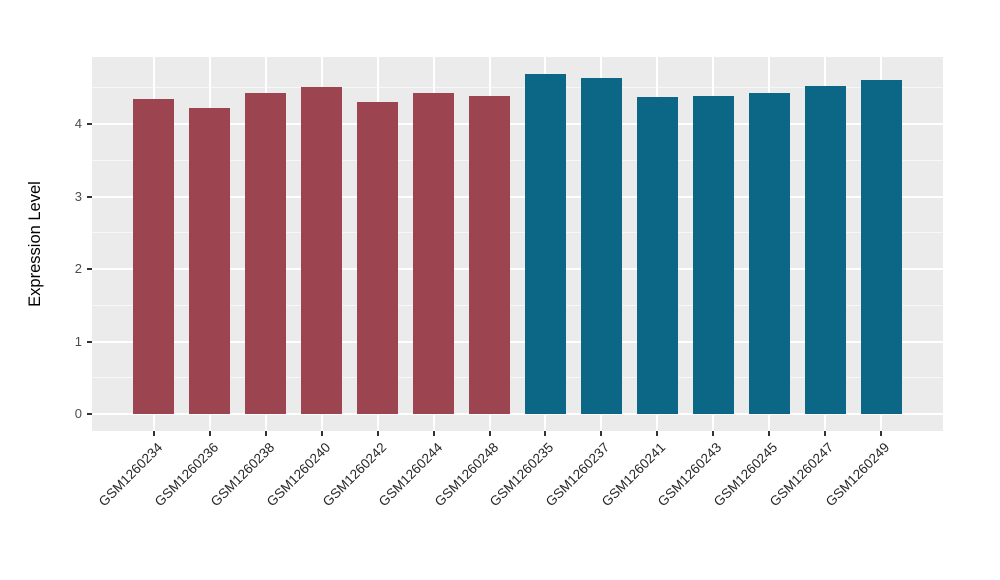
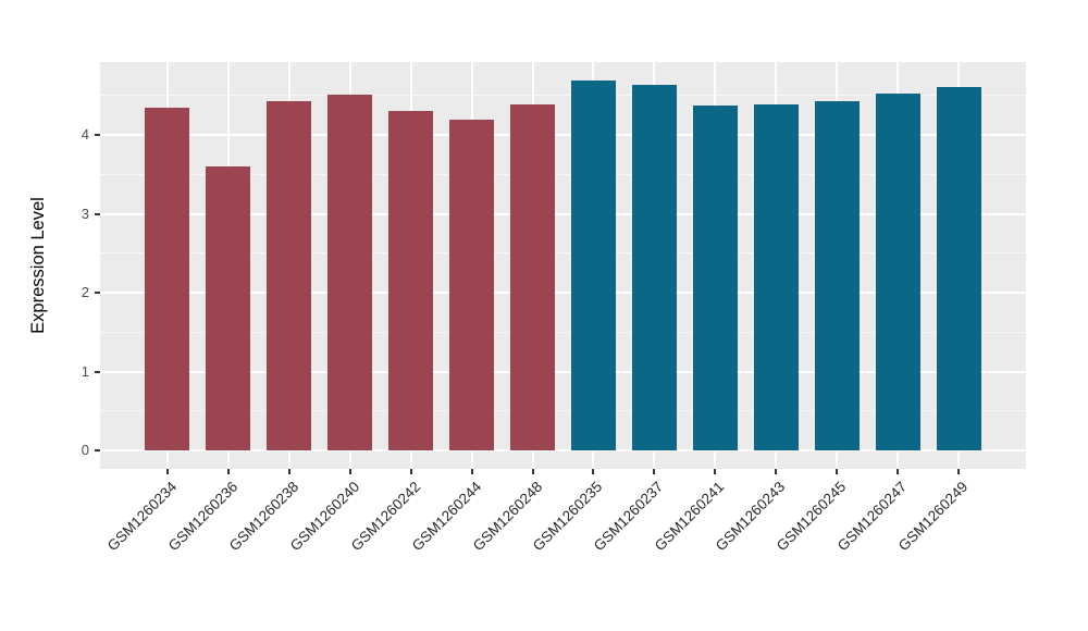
GSM1260236: 4.2 -> 3.6
GSM1260244: 4.4 -> 4.2
